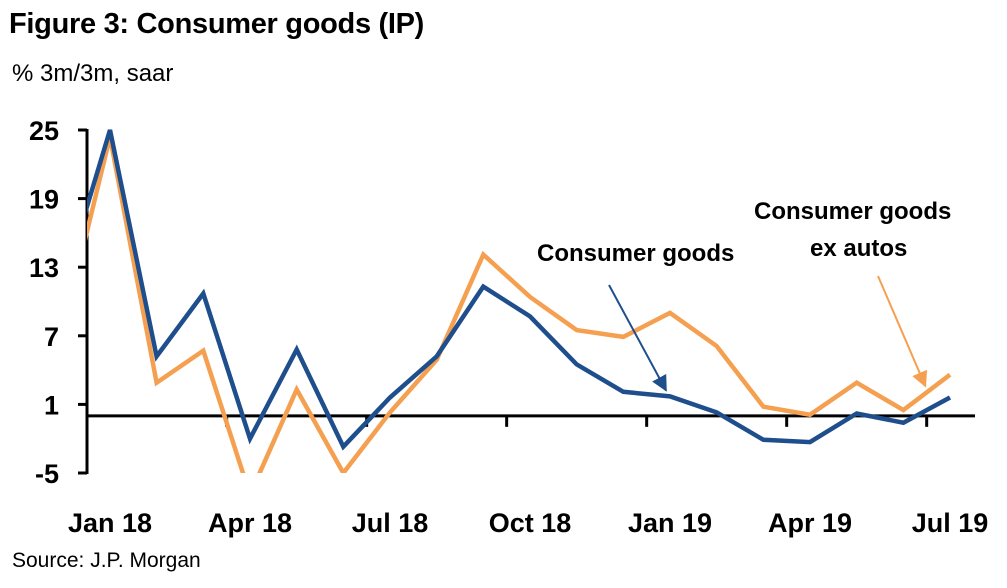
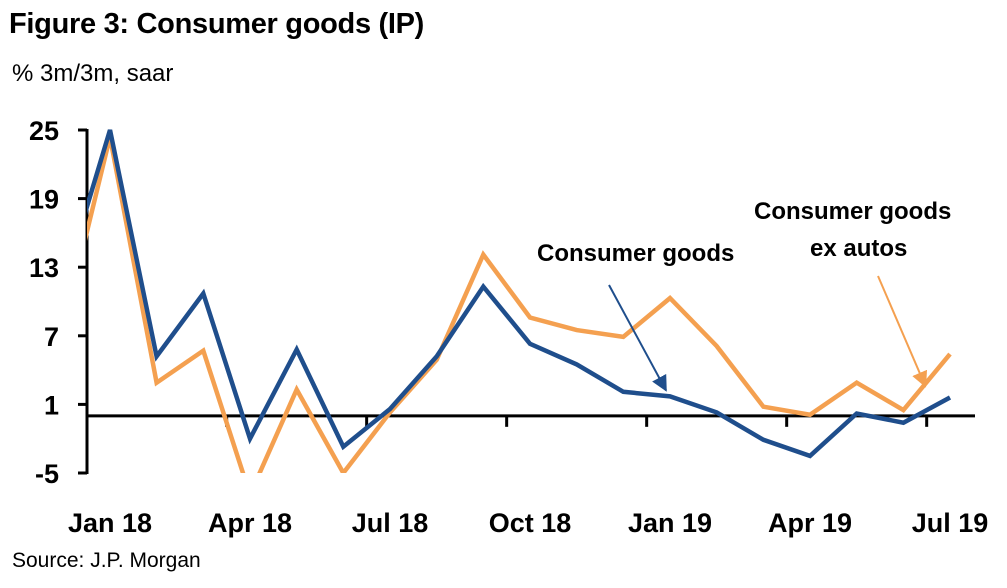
Consumer goods/Jul 18: 1.6 -> 0.6
Consumer goods/Oct 18: 8.7 -> 6.3
Consumer goods ex autos/Oct 18: 10.4 -> 8.6
Consumer goods ex autos/Jan 19: 9.0 -> 10.3
Consumer goods/Apr 19: -2.3 -> -3.5
Consumer goods ex autos/Jul 19: 3.6 -> 5.4
